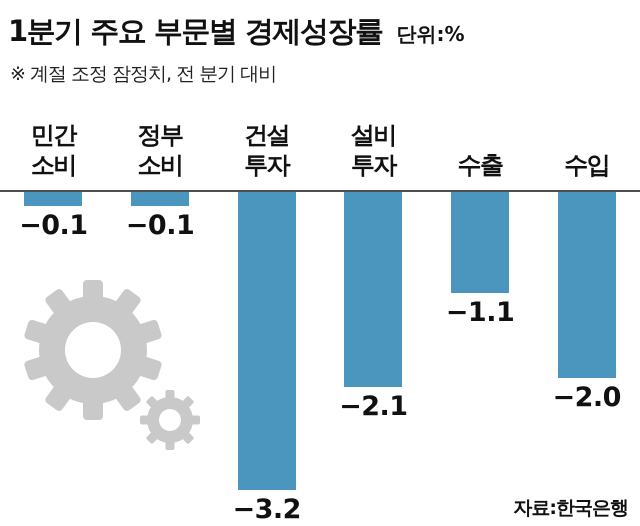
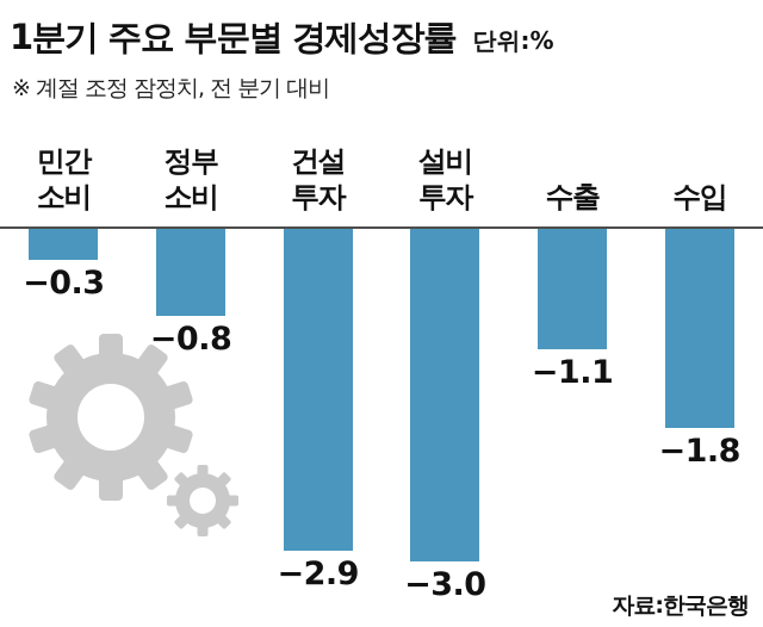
민간 소비: −0.1 -> −0.3
정부 소비: −0.1 -> −0.8
건설 투자: −3.2 -> −2.9
설비 투자: −2.1 -> −3.0
수입: −2.0 -> −1.8
